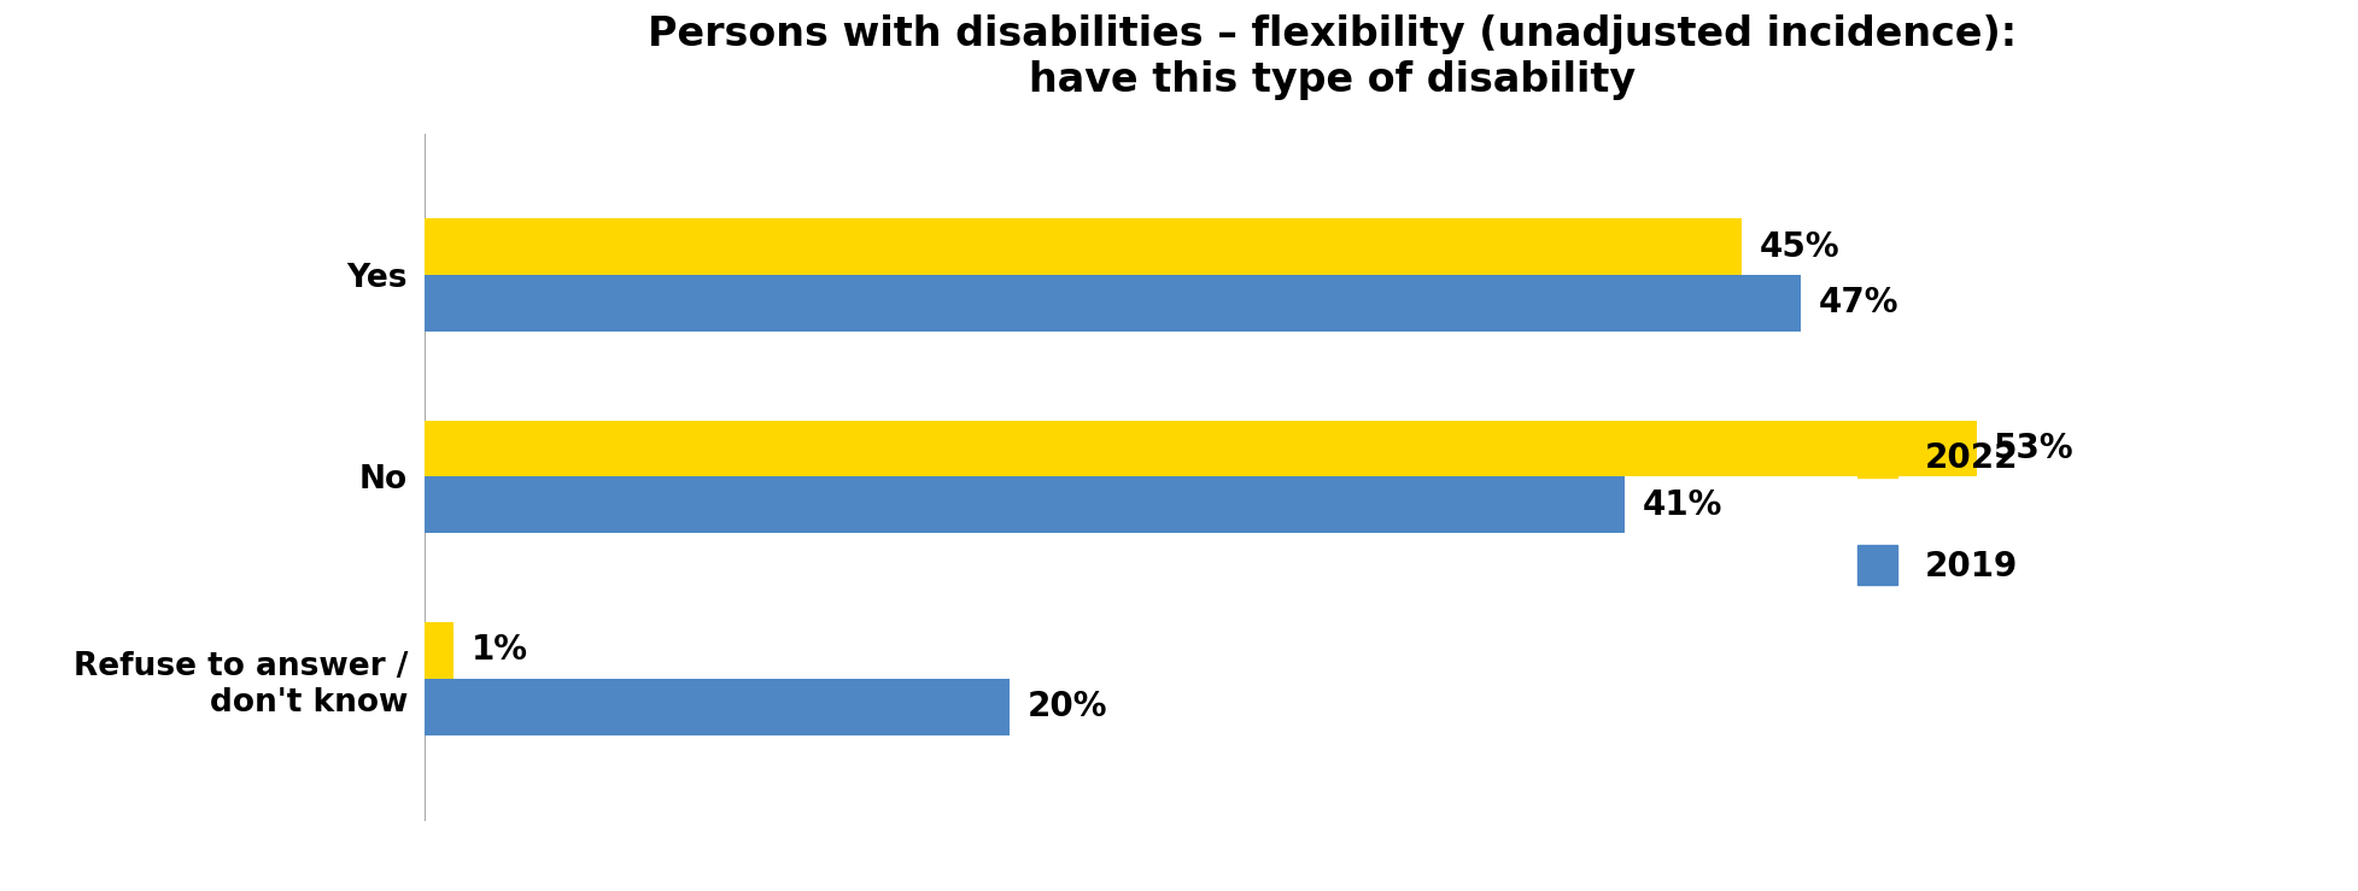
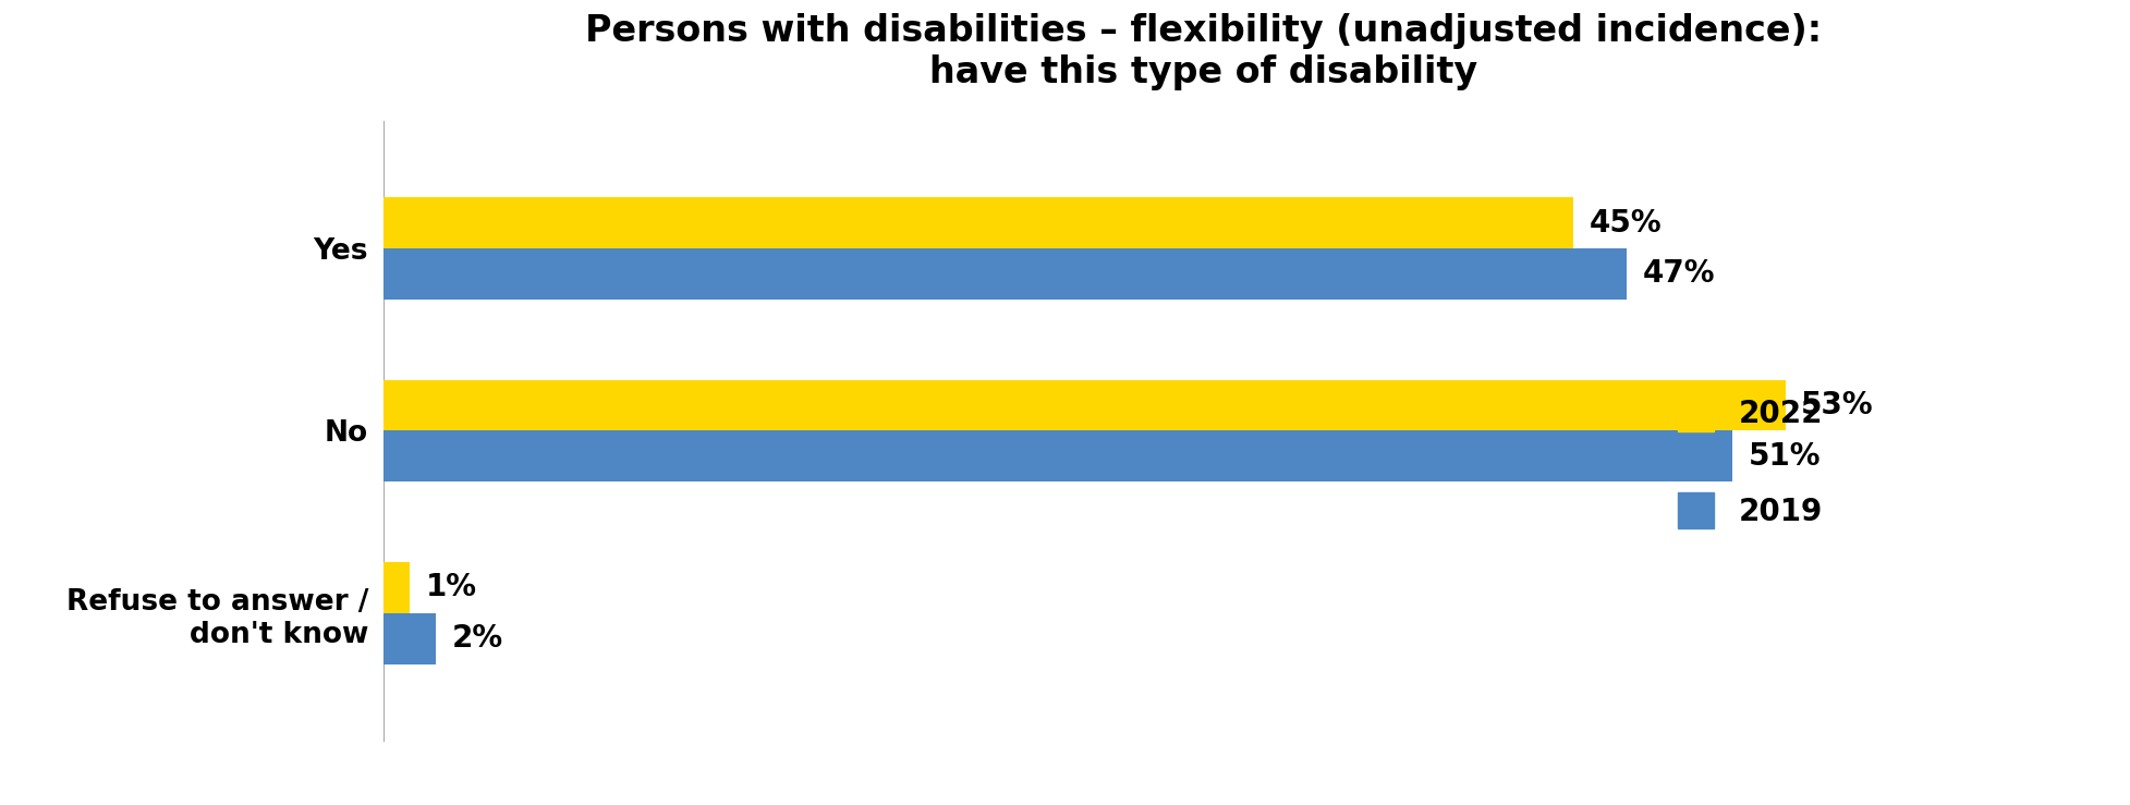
2019/No: 41% -> 51%
2019/Refuse to answer / don't know: 20% -> 2%
